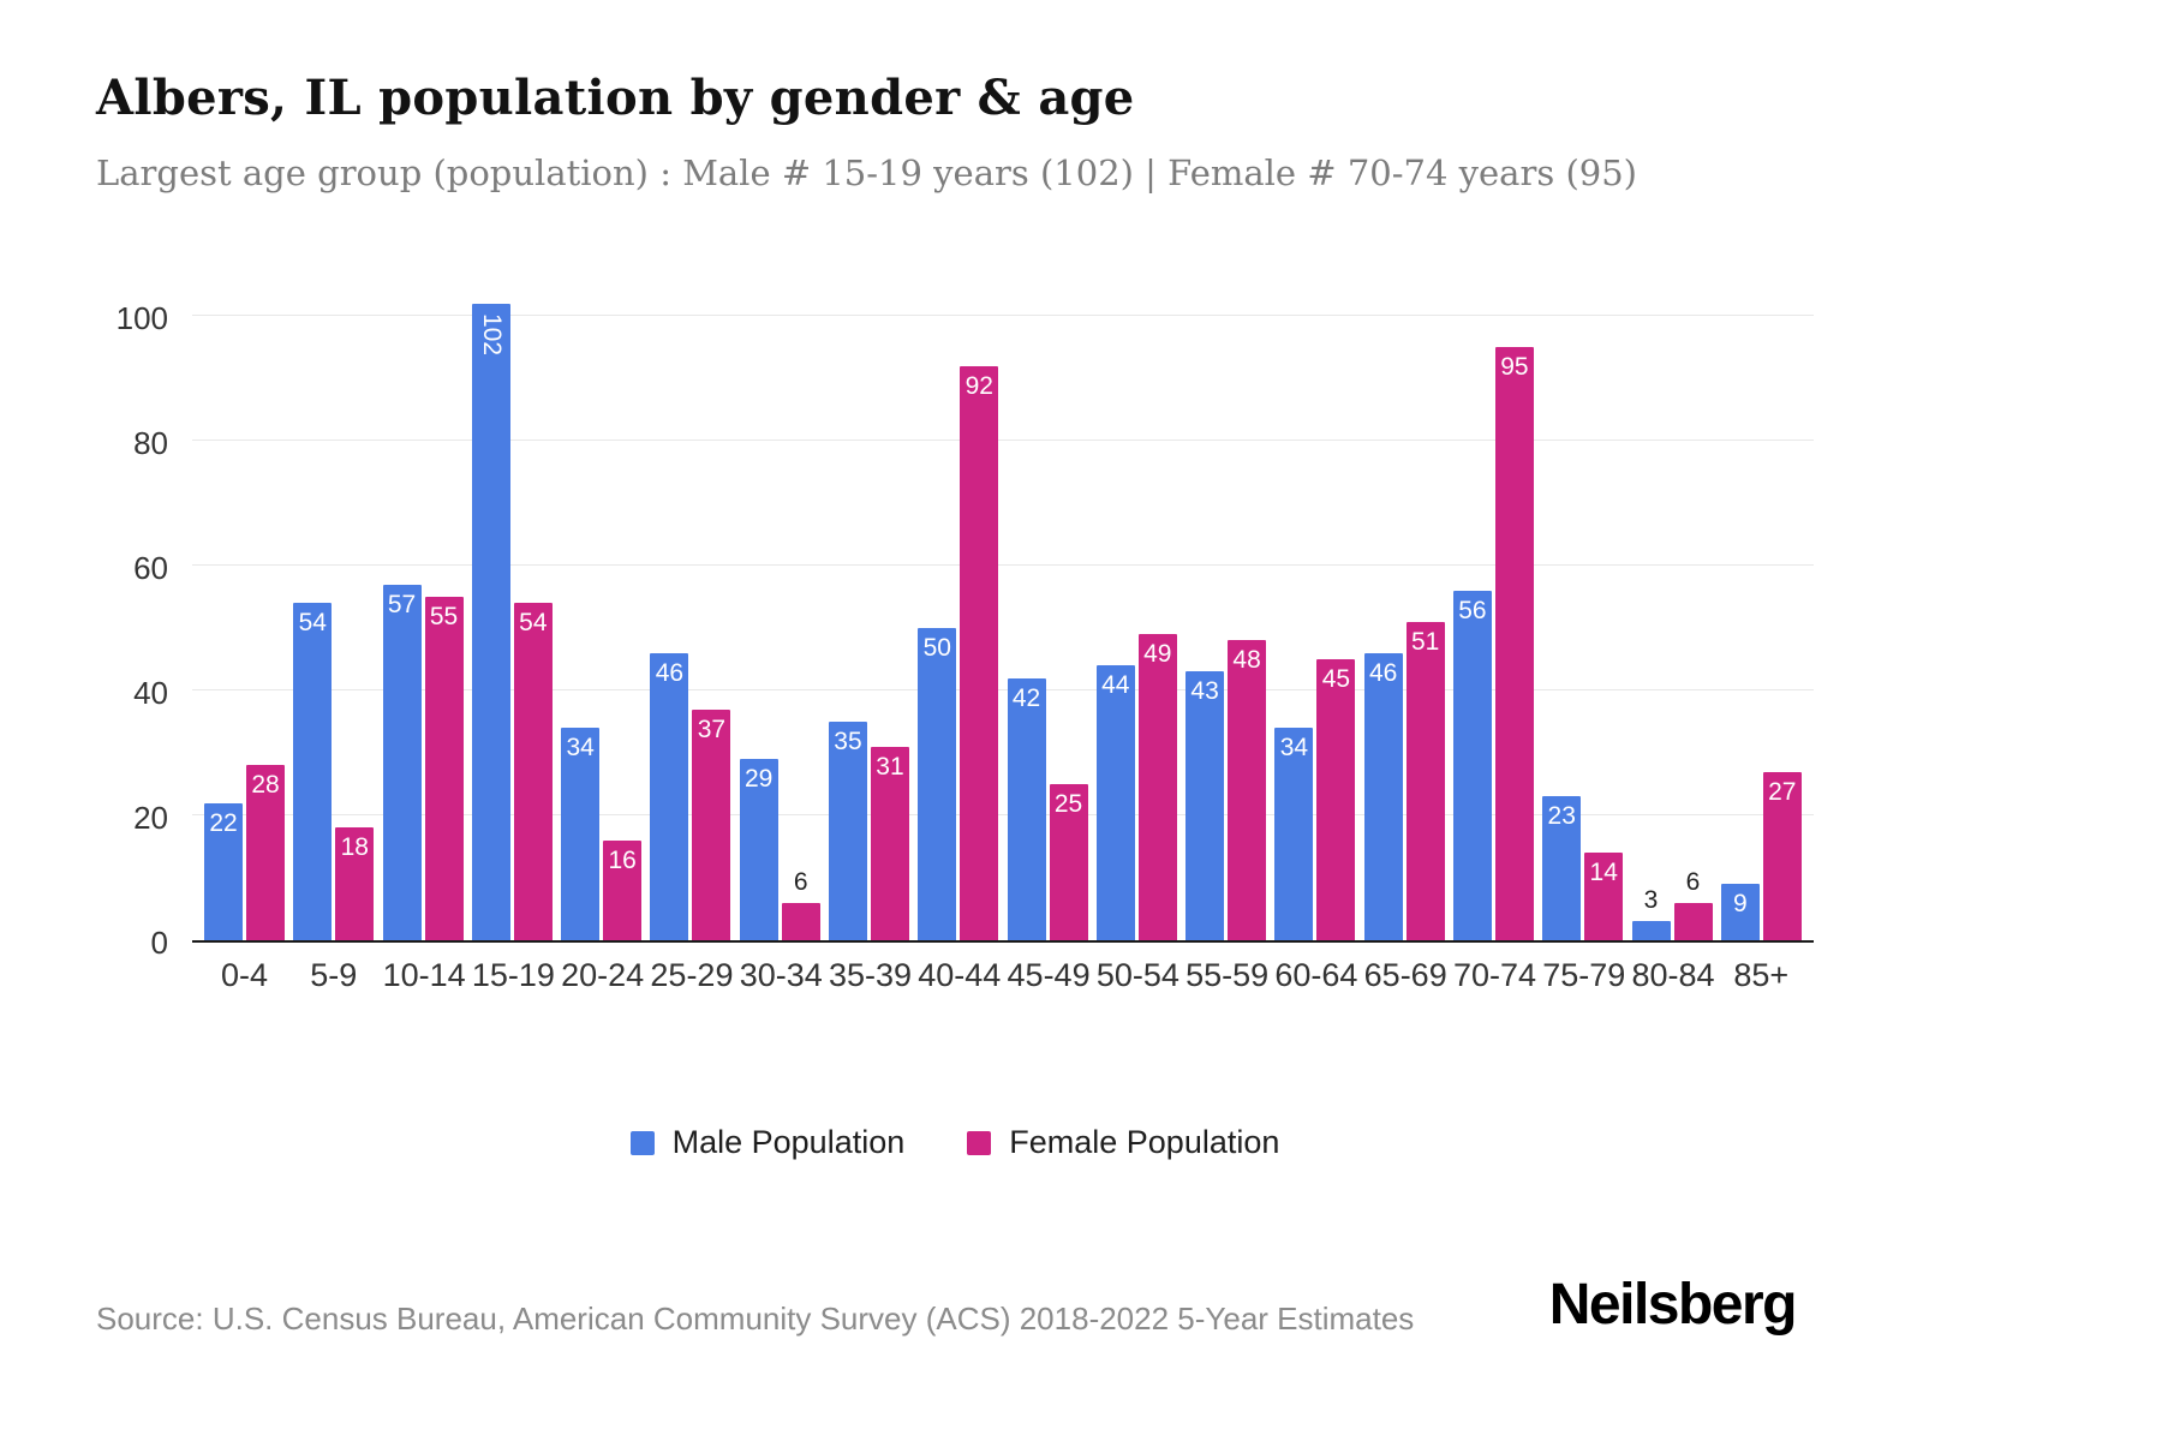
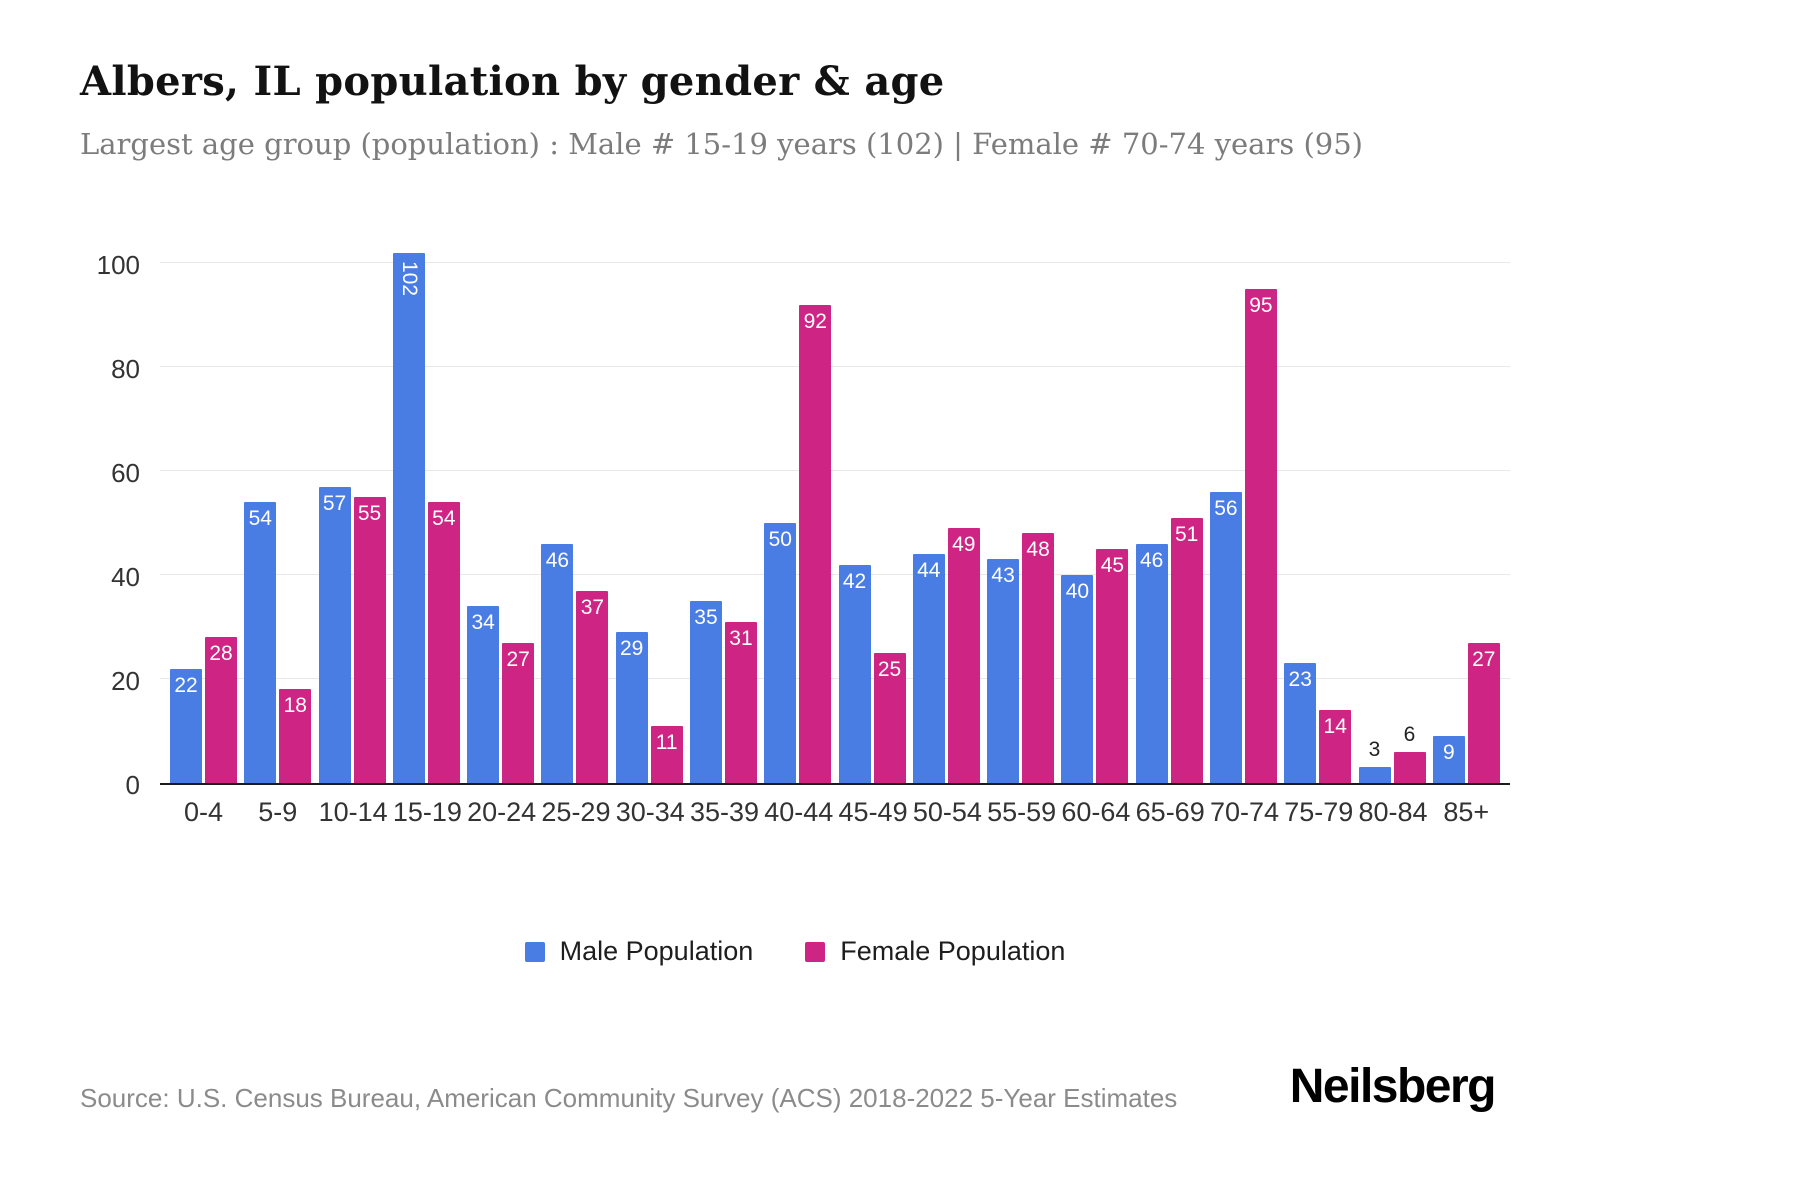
Female Population/20-24: 16 -> 27
Female Population/30-34: 6 -> 11
Male Population/60-64: 34 -> 40
